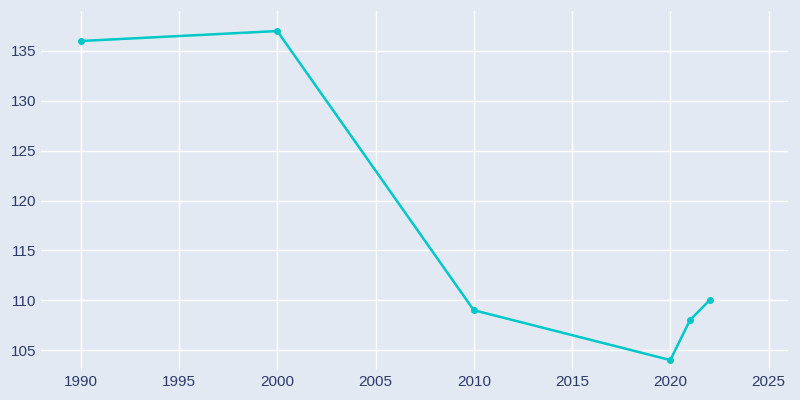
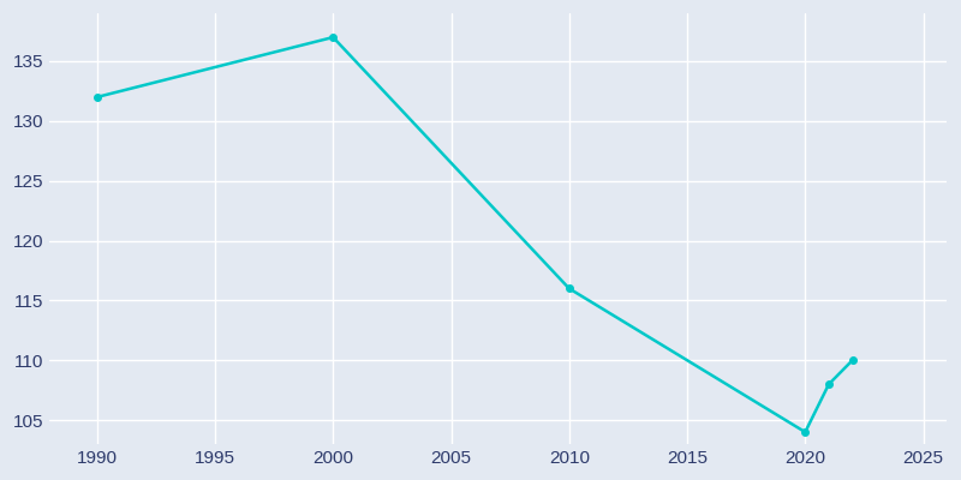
1990: 136 -> 132
2010: 109 -> 116
